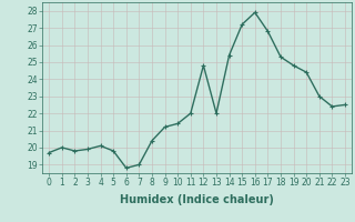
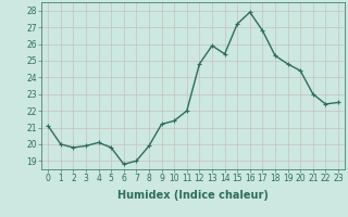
0: 19.7 -> 21.1
8: 20.4 -> 19.9
13: 22.0 -> 25.9
